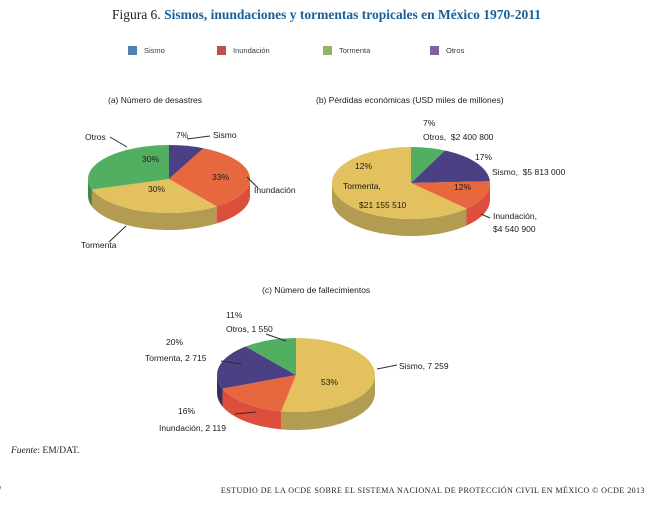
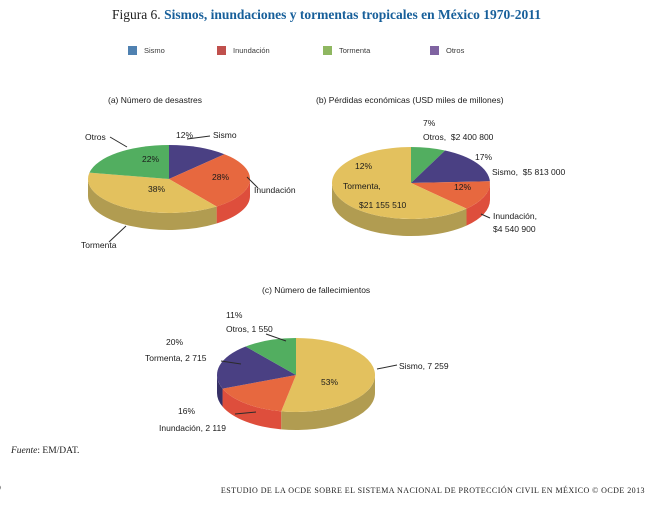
(a) Número de desastres/Sismo: 7% -> 12%
(a) Número de desastres/Inundación: 33% -> 28%
(a) Número de desastres/Tormenta: 30% -> 38%
(a) Número de desastres/Otros: 30% -> 22%
